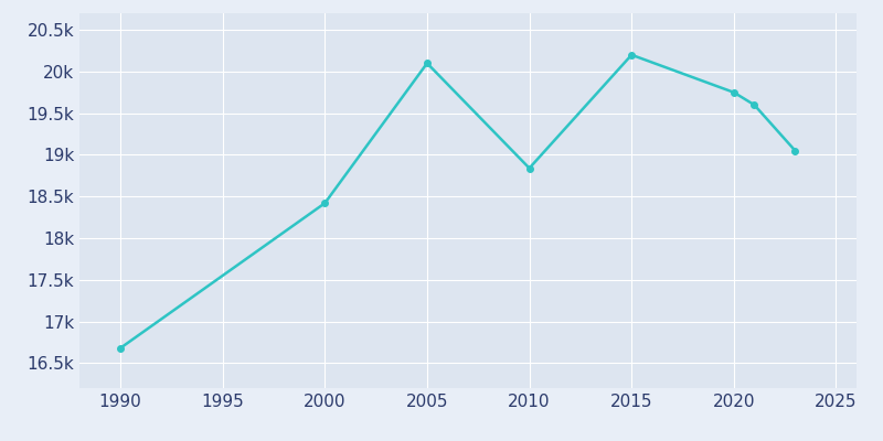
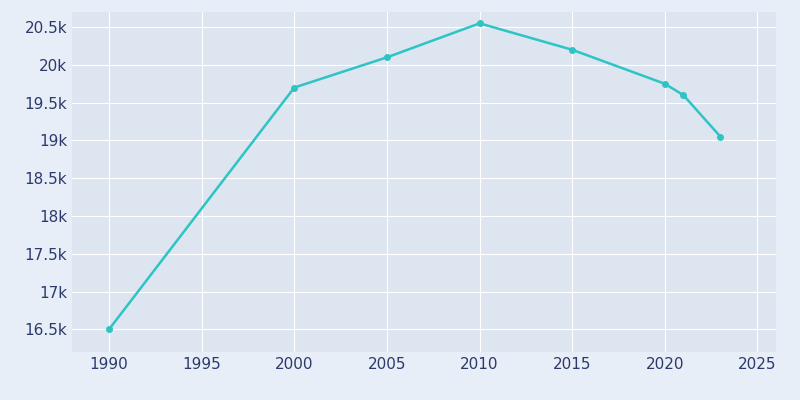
1990: 16.68k -> 16.50k
2000: 18.42k -> 19.70k
2010: 18.84k -> 20.55k
